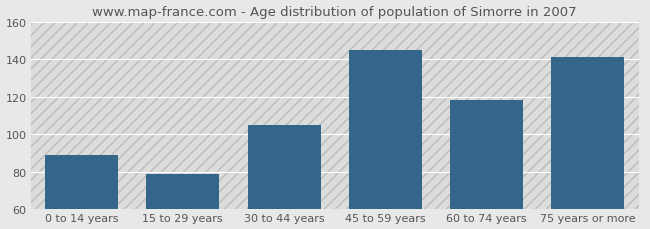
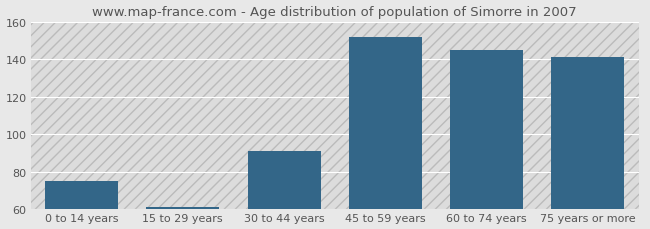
0 to 14 years: 89 -> 75
15 to 29 years: 79 -> 61
30 to 44 years: 105 -> 91
45 to 59 years: 145 -> 152
60 to 74 years: 118 -> 145
